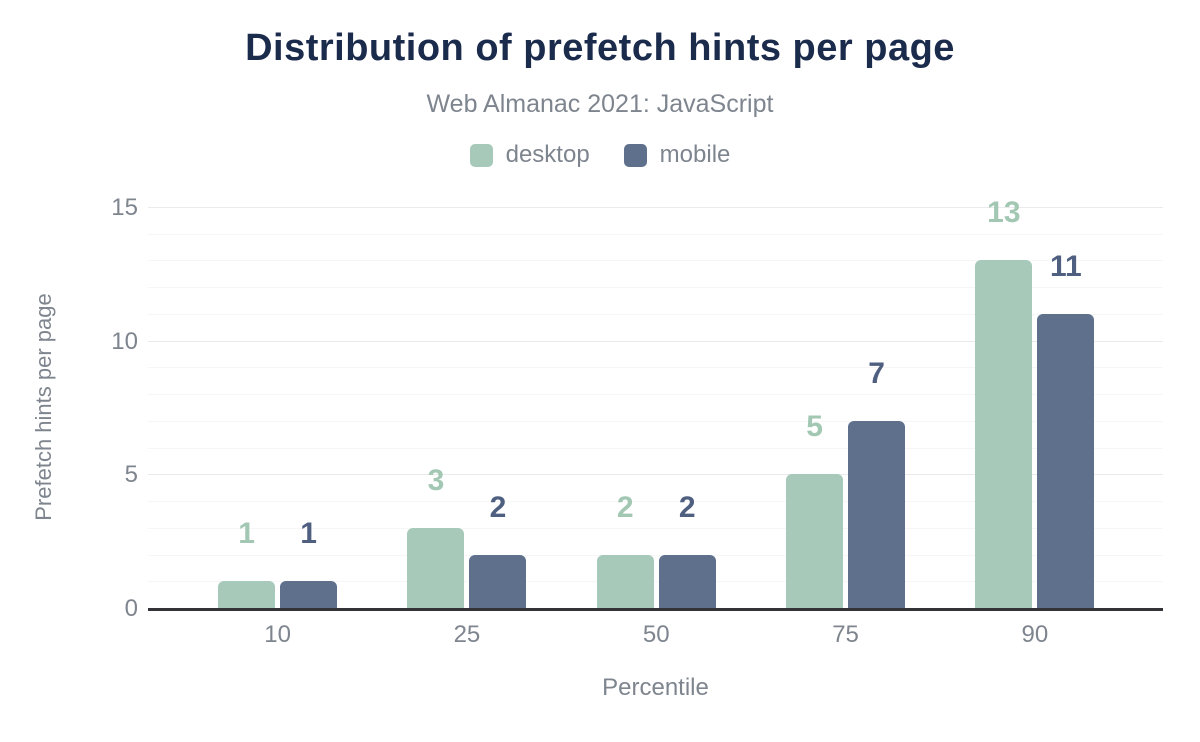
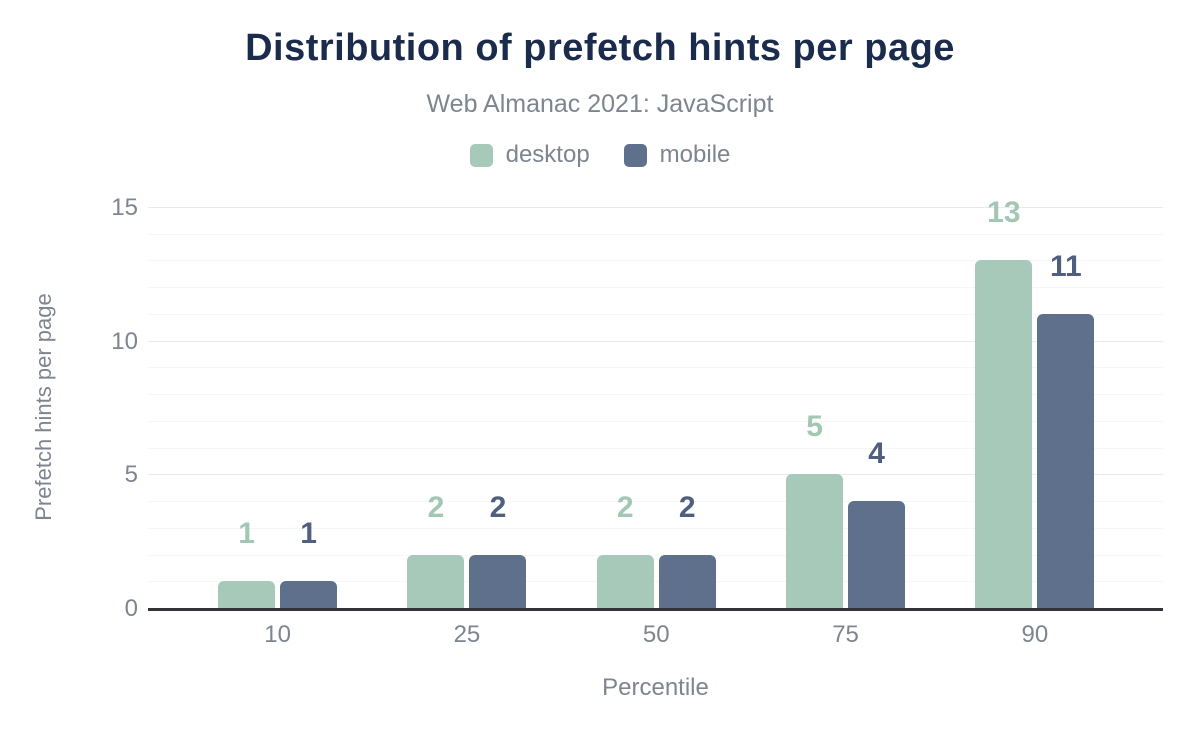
desktop/25: 3 -> 2
mobile/75: 7 -> 4
